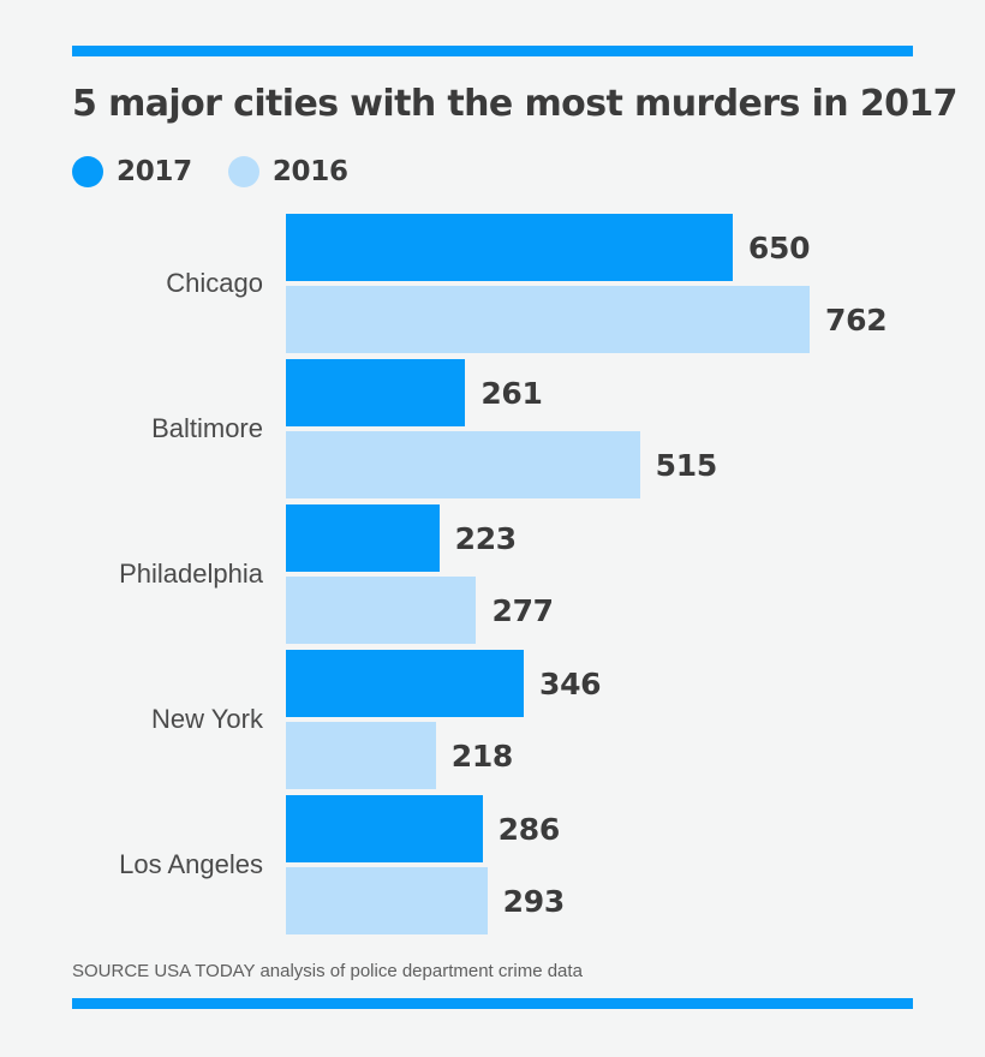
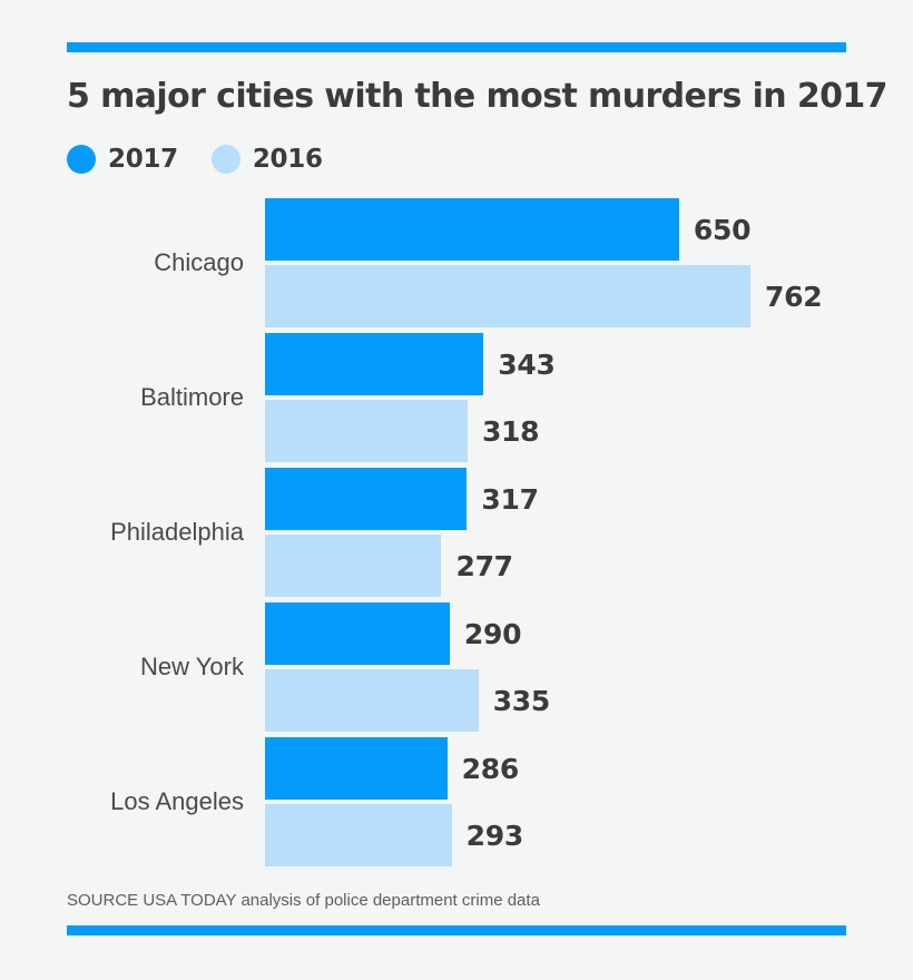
2017/Baltimore: 261 -> 343
2016/Baltimore: 515 -> 318
2017/Philadelphia: 223 -> 317
2017/New York: 346 -> 290
2016/New York: 218 -> 335
